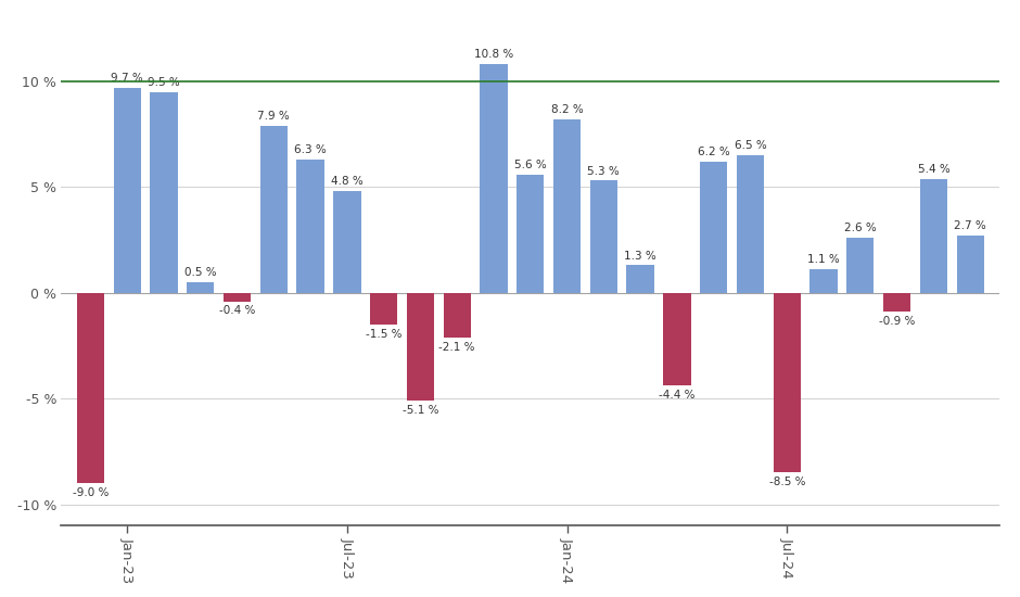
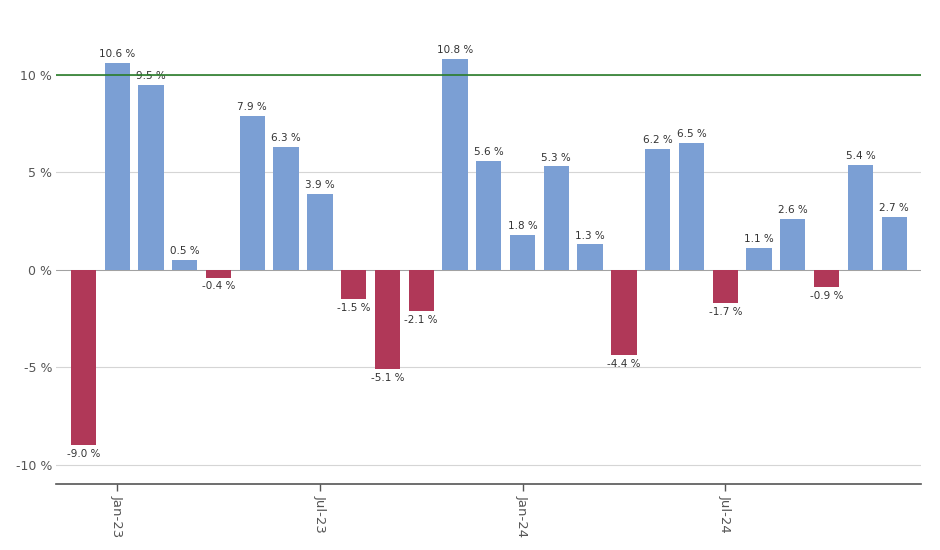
Jan-23: 9.7 -> 10.6
Jul-23: 4.8 -> 3.9
Jan-24: 8.2 -> 1.8
Jul-24: -8.5 -> -1.7
